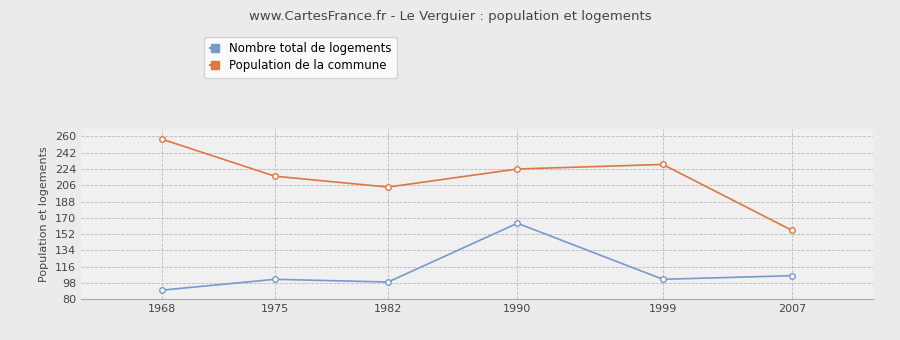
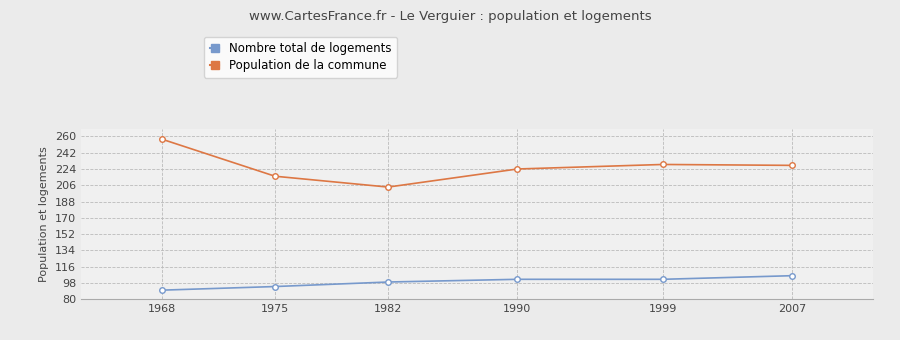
Nombre total de logements/1975: 102 -> 94
Nombre total de logements/1990: 164 -> 102
Population de la commune/2007: 156 -> 228
